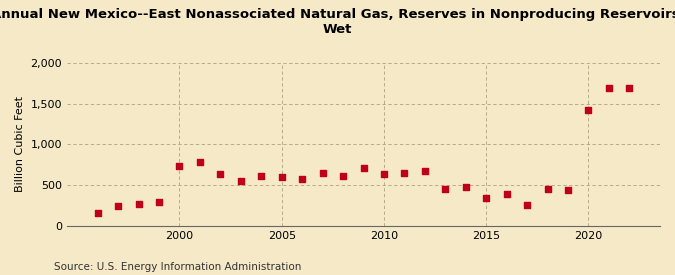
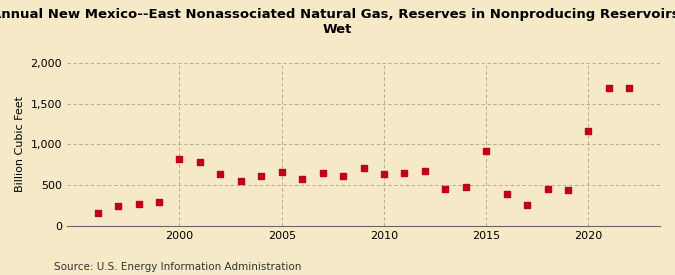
2000: 740 -> 820
2005: 600 -> 660
2015: 340 -> 920
2020: 1,420 -> 1,160
